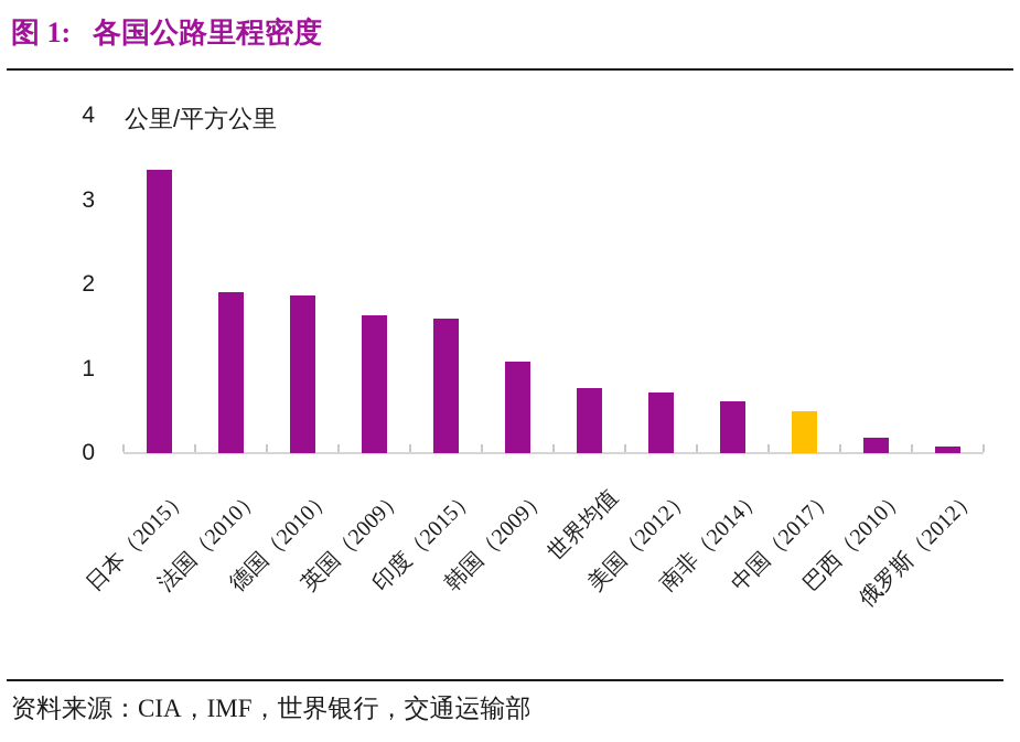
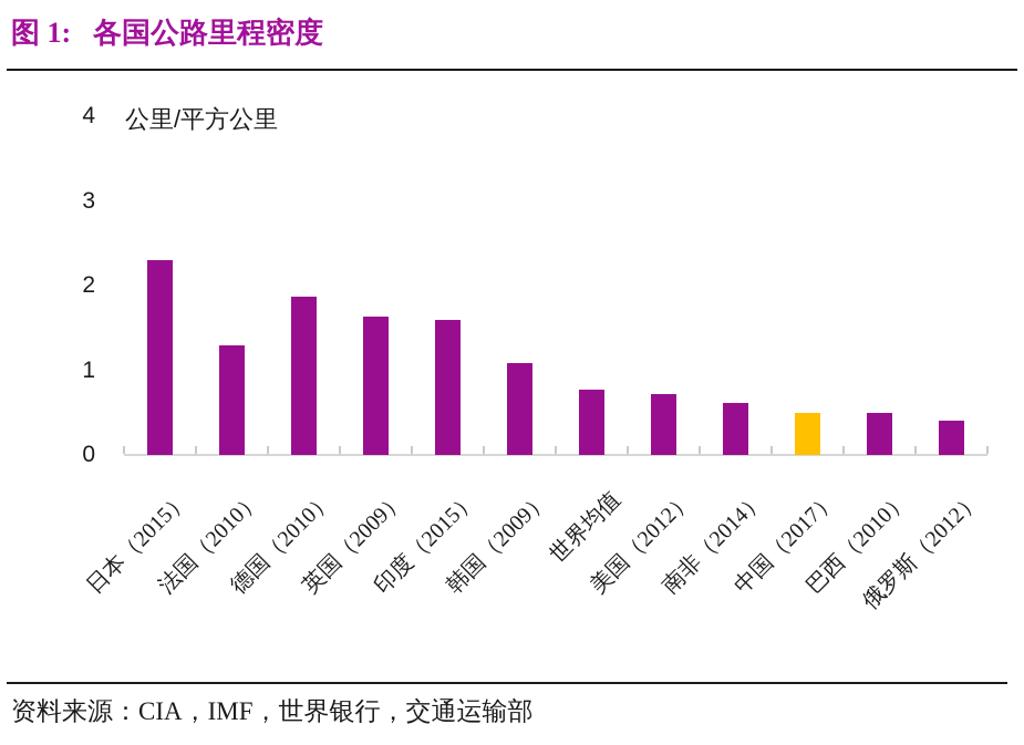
日本（2015）: 3.4 -> 2.3
法国（2010）: 1.9 -> 1.3
巴西（2010）: 0.2 -> 0.5
俄罗斯（2012）: 0.1 -> 0.4
